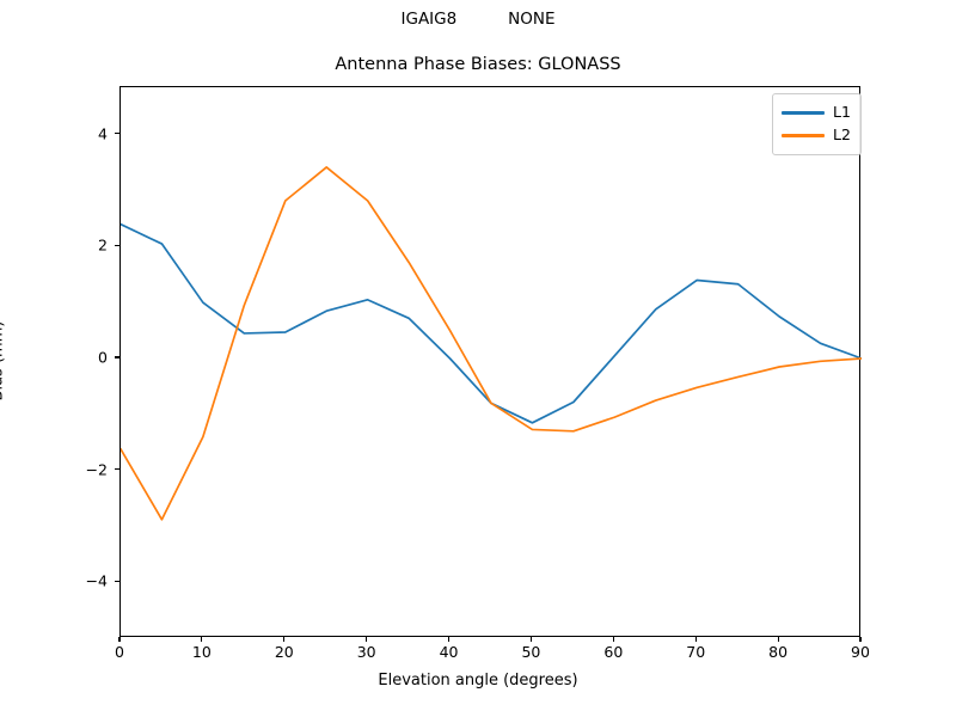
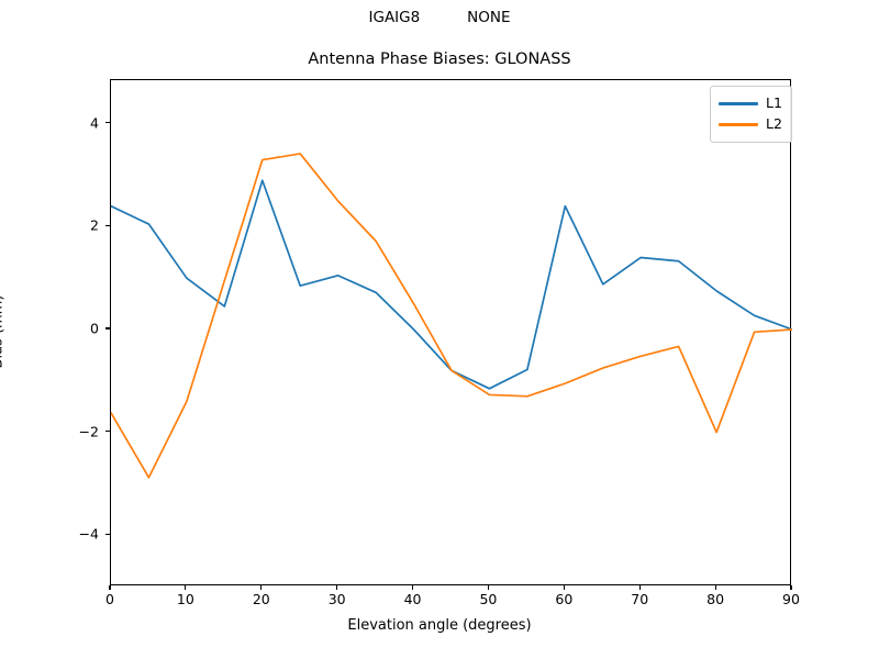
L1/20: 0.5 -> 2.9
L2/20: 2.8 -> 3.3
L2/30: 2.8 -> 2.5
L1/60: 0.1 -> 2.4
L2/80: -0.1 -> -2.0
